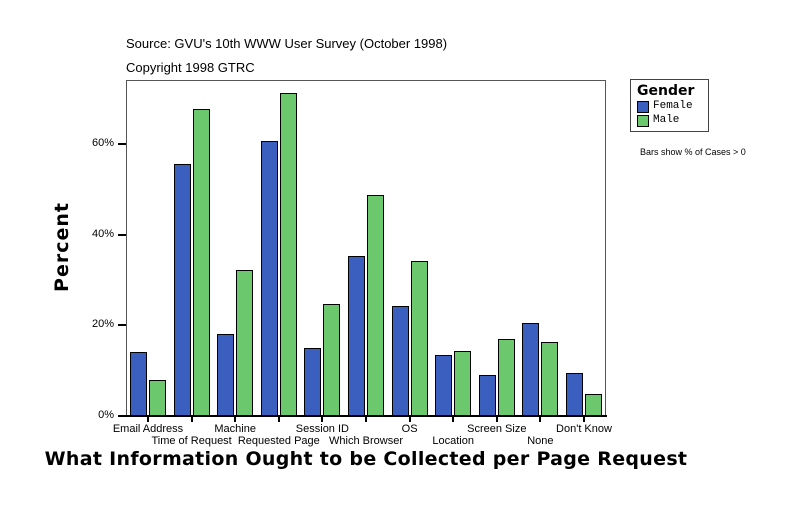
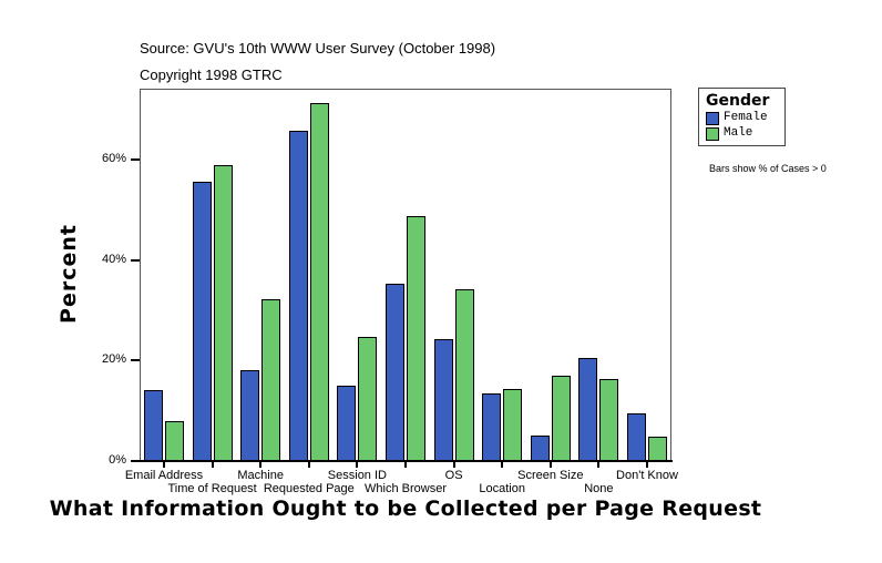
Male/Time of Request: 68% -> 59%
Female/Requested Page: 61% -> 66%
Female/Screen Size: 9% -> 5%
